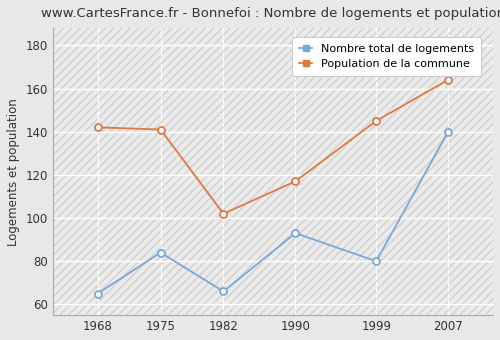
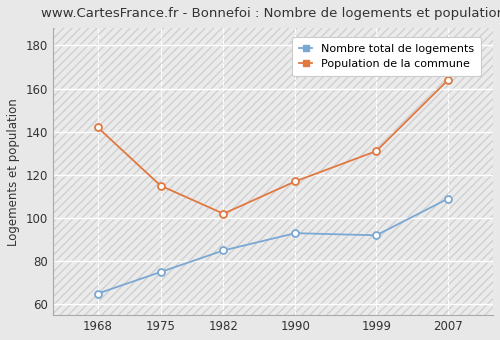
Nombre total de logements/1975: 84 -> 75
Population de la commune/1975: 141 -> 115
Nombre total de logements/1982: 66 -> 85
Nombre total de logements/1999: 80 -> 92
Population de la commune/1999: 145 -> 131
Nombre total de logements/2007: 140 -> 109
